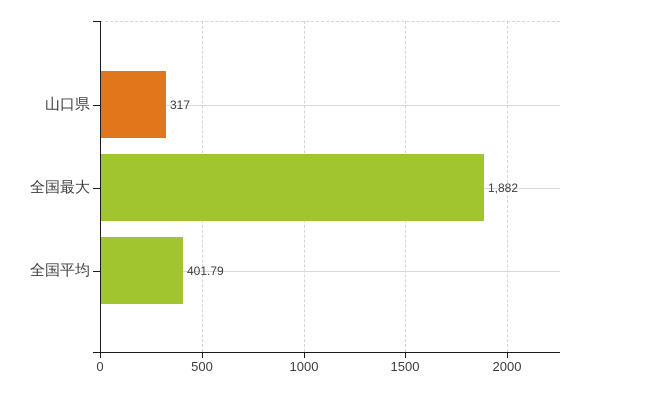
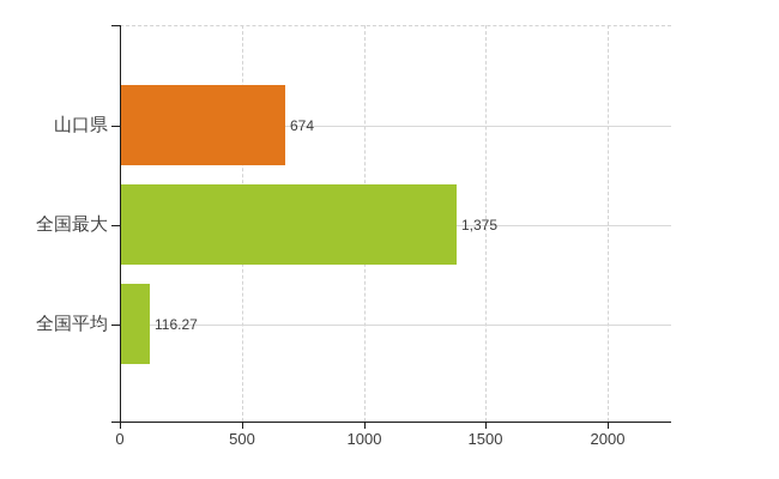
山口県: 317 -> 674
全国最大: 1,882 -> 1,375
全国平均: 401.79 -> 116.27
